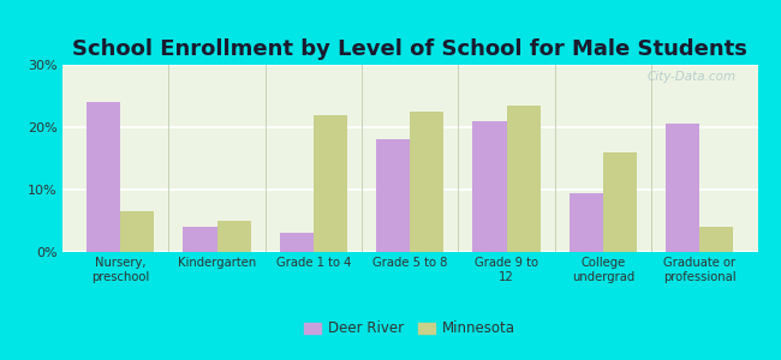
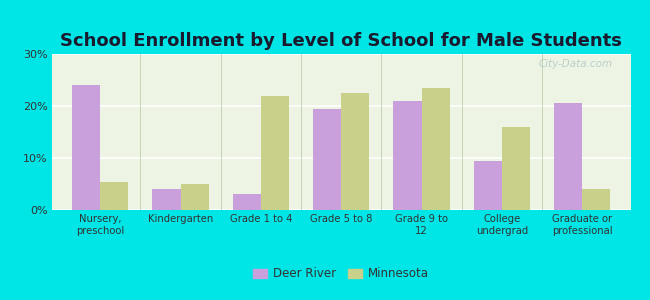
Minnesota/Nursery, preschool: 6.5% -> 5.4%
Deer River/Grade 5 to 8: 18.0% -> 19.4%
